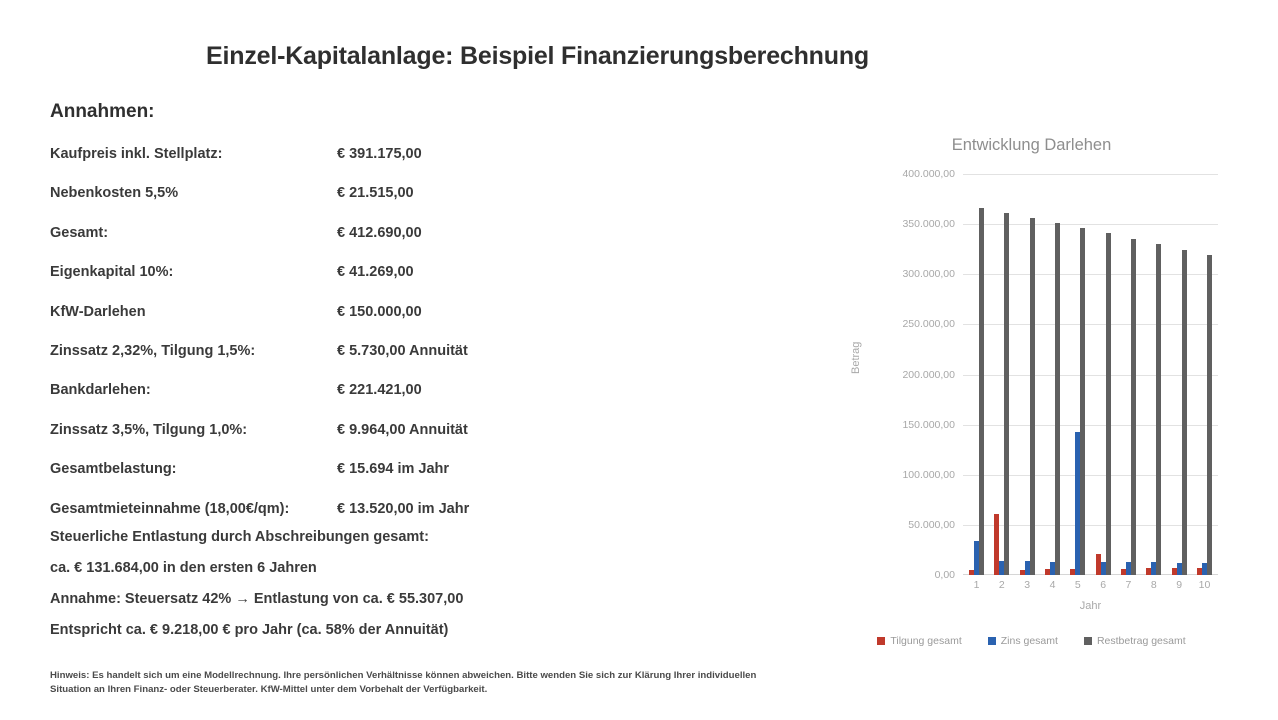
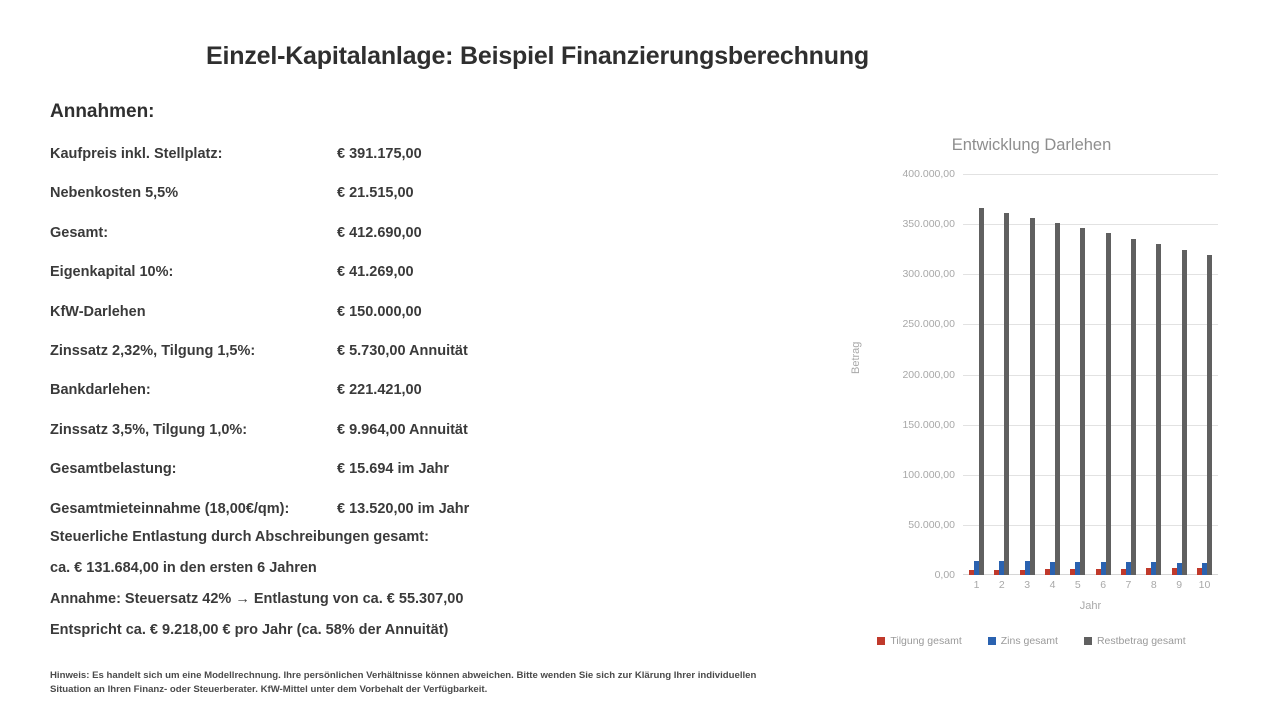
Zins gesamt/1: 34000 -> 14000
Tilgung gesamt/2: 61000 -> 5000
Zins gesamt/5: 143000 -> 13000
Tilgung gesamt/6: 21000 -> 6000
